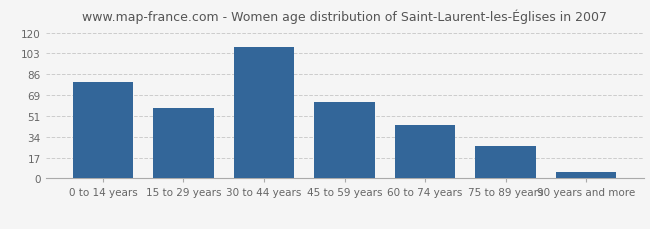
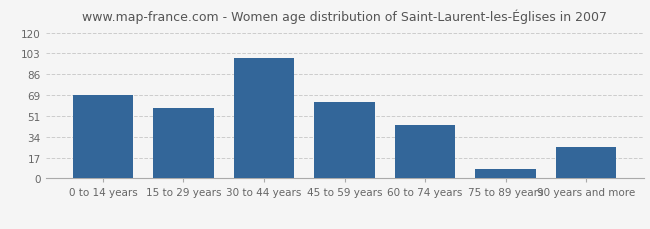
0 to 14 years: 79 -> 69
30 to 44 years: 108 -> 99
75 to 89 years: 27 -> 8
90 years and more: 5 -> 26
